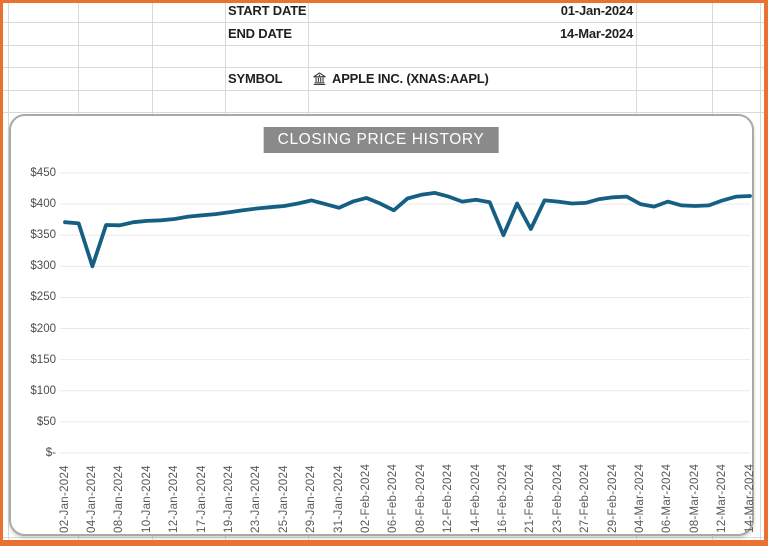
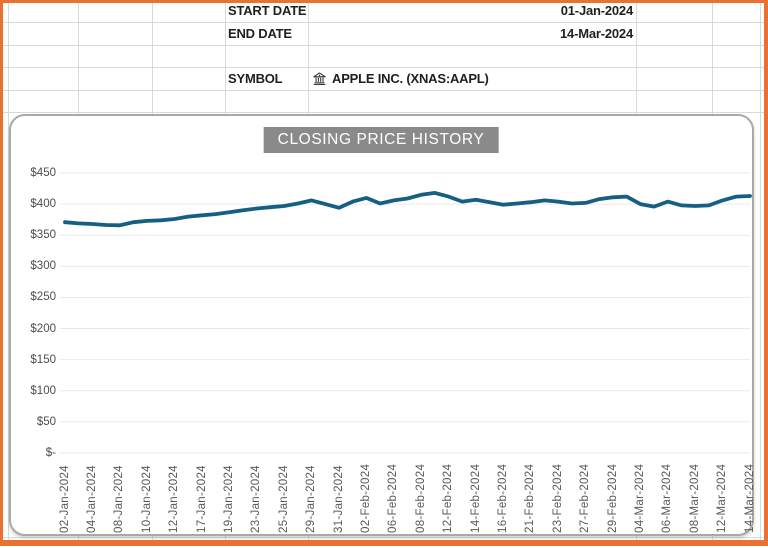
04-Jan-2024: $300 -> $370
06-Feb-2024: $390 -> $410
16-Feb-2024: $350 -> $400
21-Feb-2024: $360 -> $400
